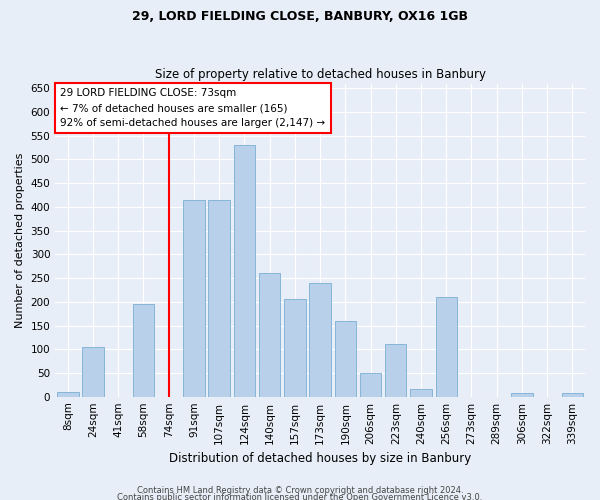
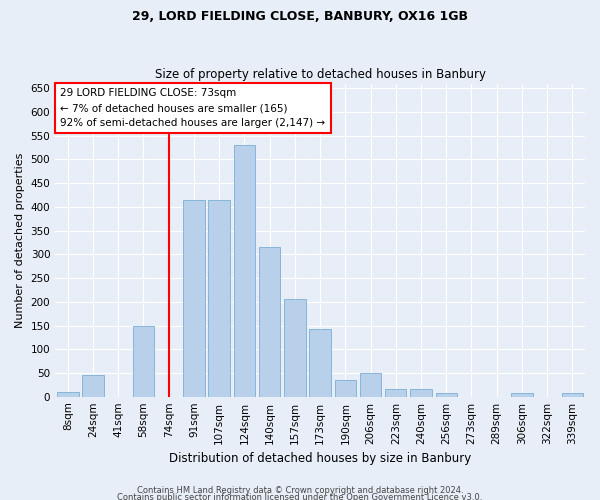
24sqm: 105 -> 45
58sqm: 195 -> 150
140sqm: 260 -> 315
173sqm: 240 -> 143
190sqm: 160 -> 35
223sqm: 110 -> 17
256sqm: 210 -> 8
